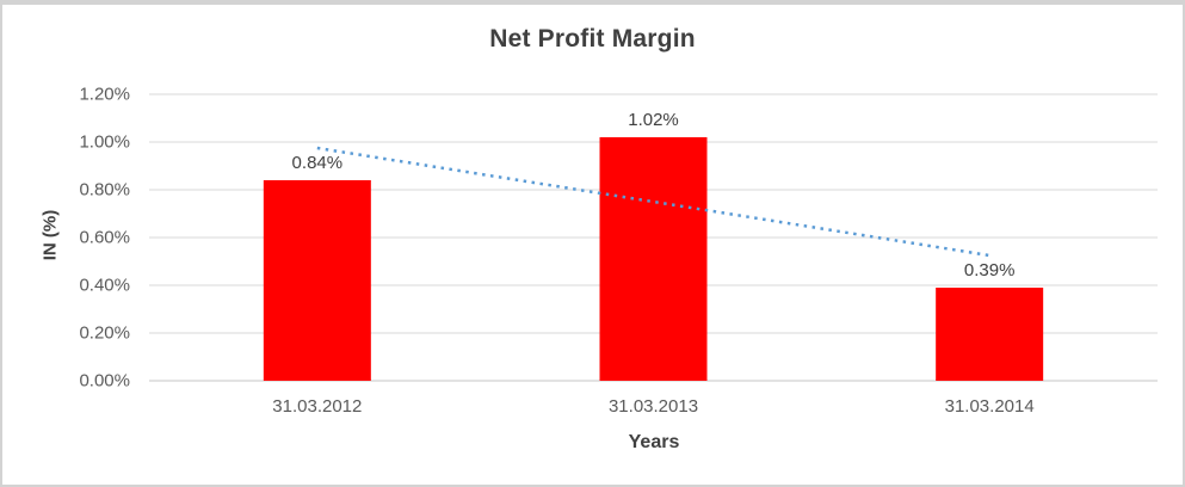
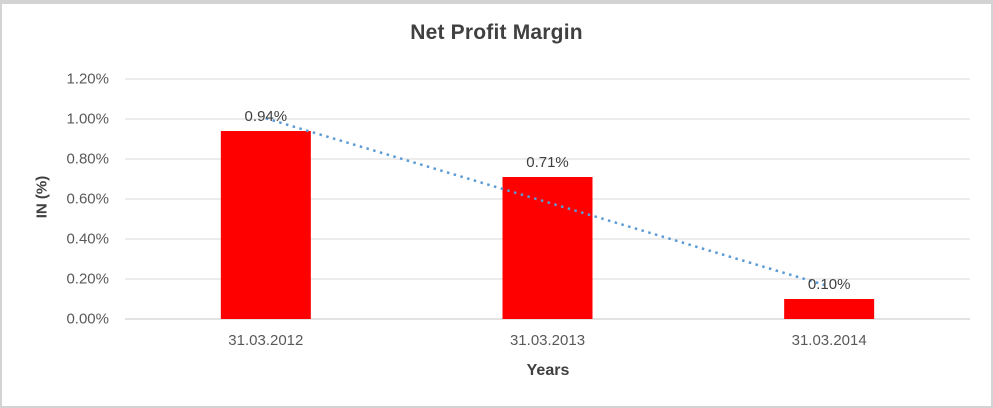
31.03.2012: 0.84% -> 0.94%
31.03.2013: 1.02% -> 0.71%
31.03.2014: 0.39% -> 0.10%
